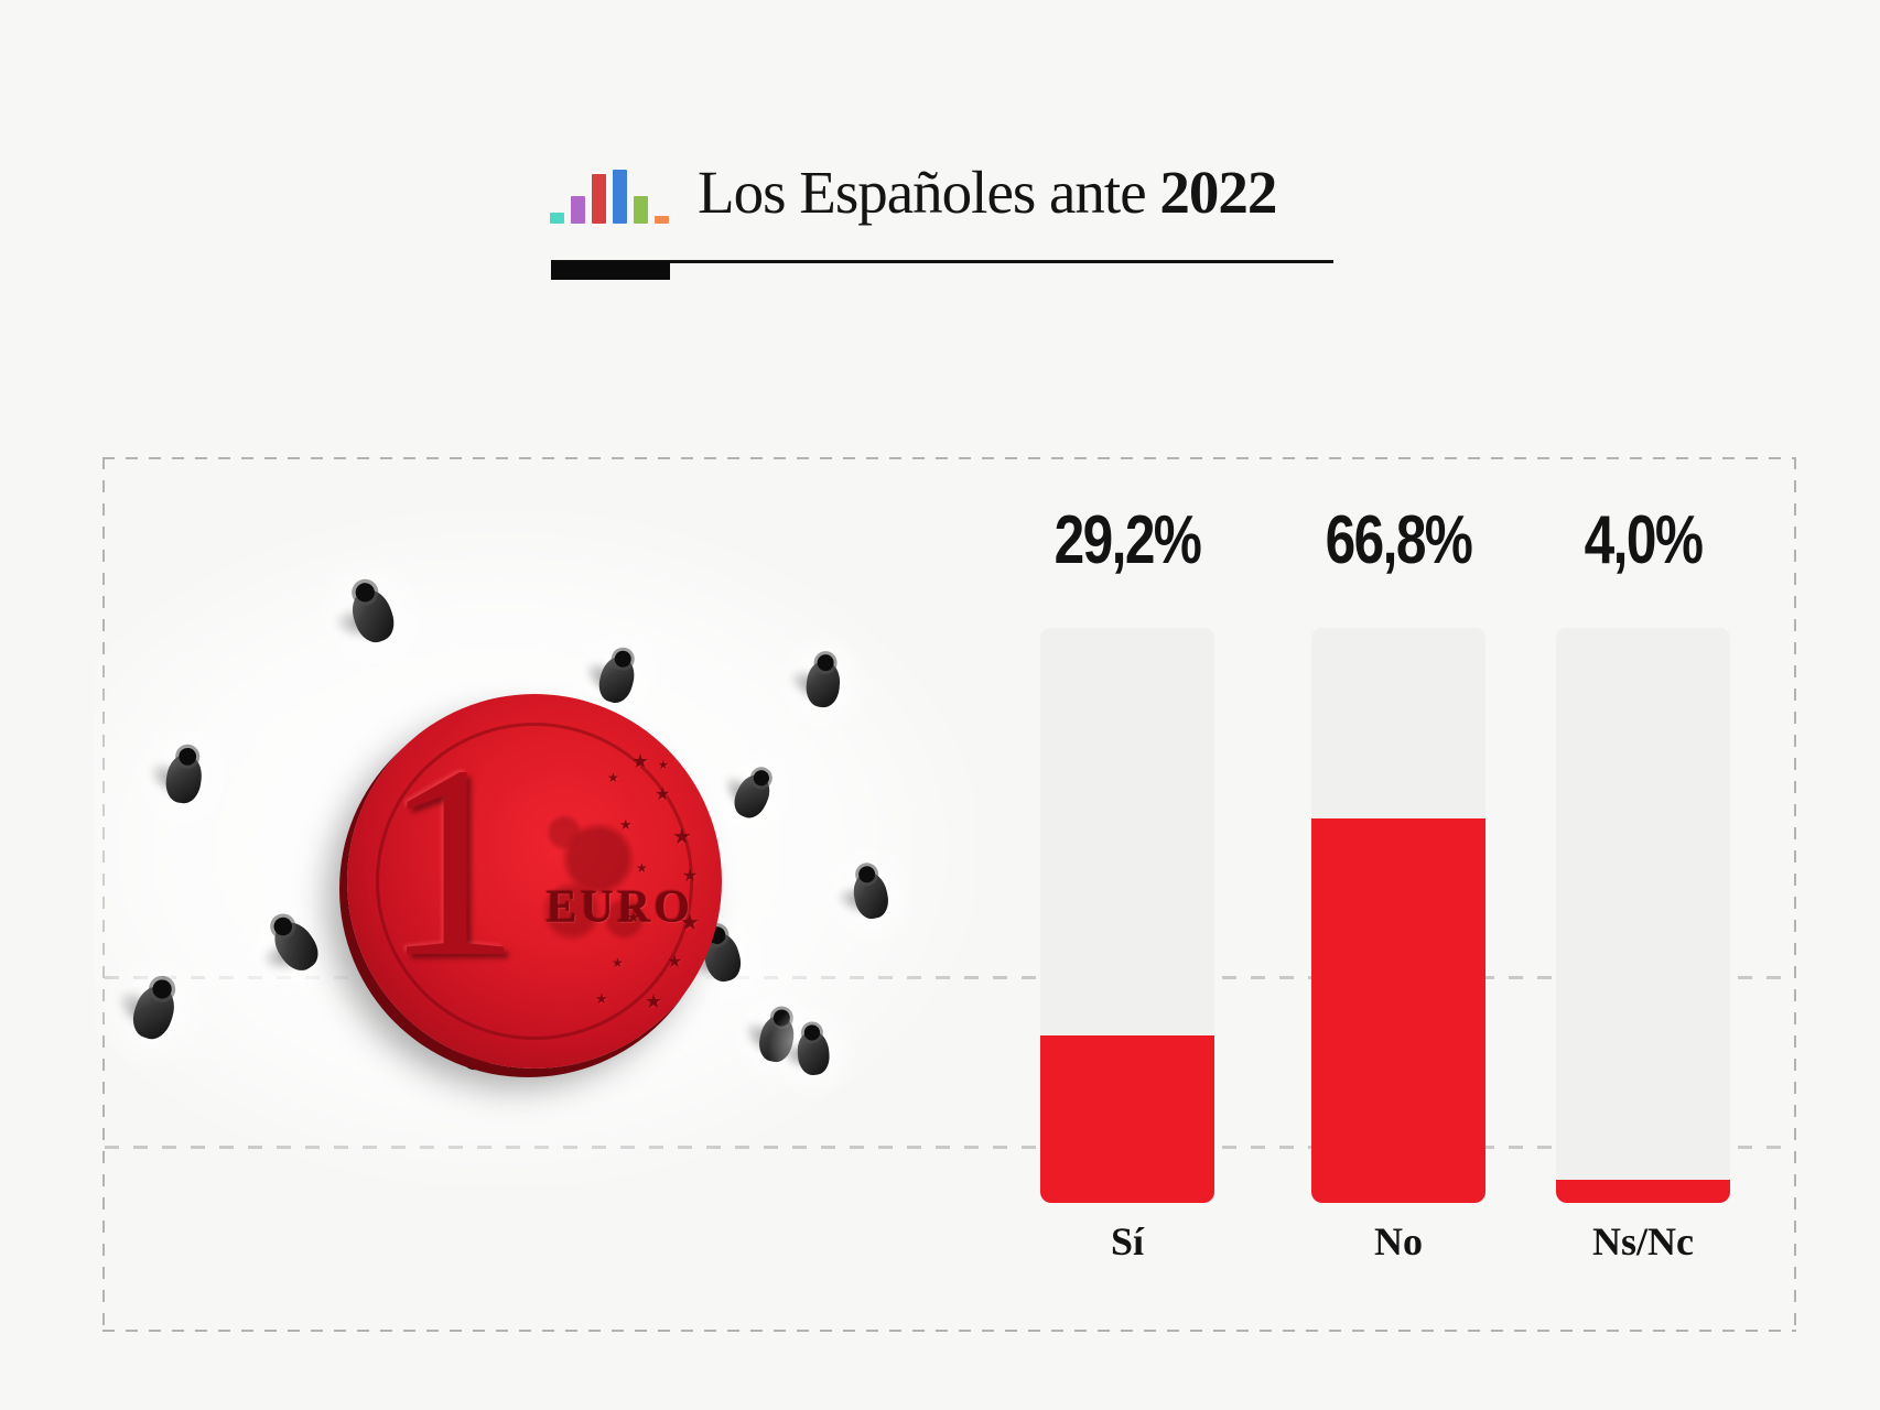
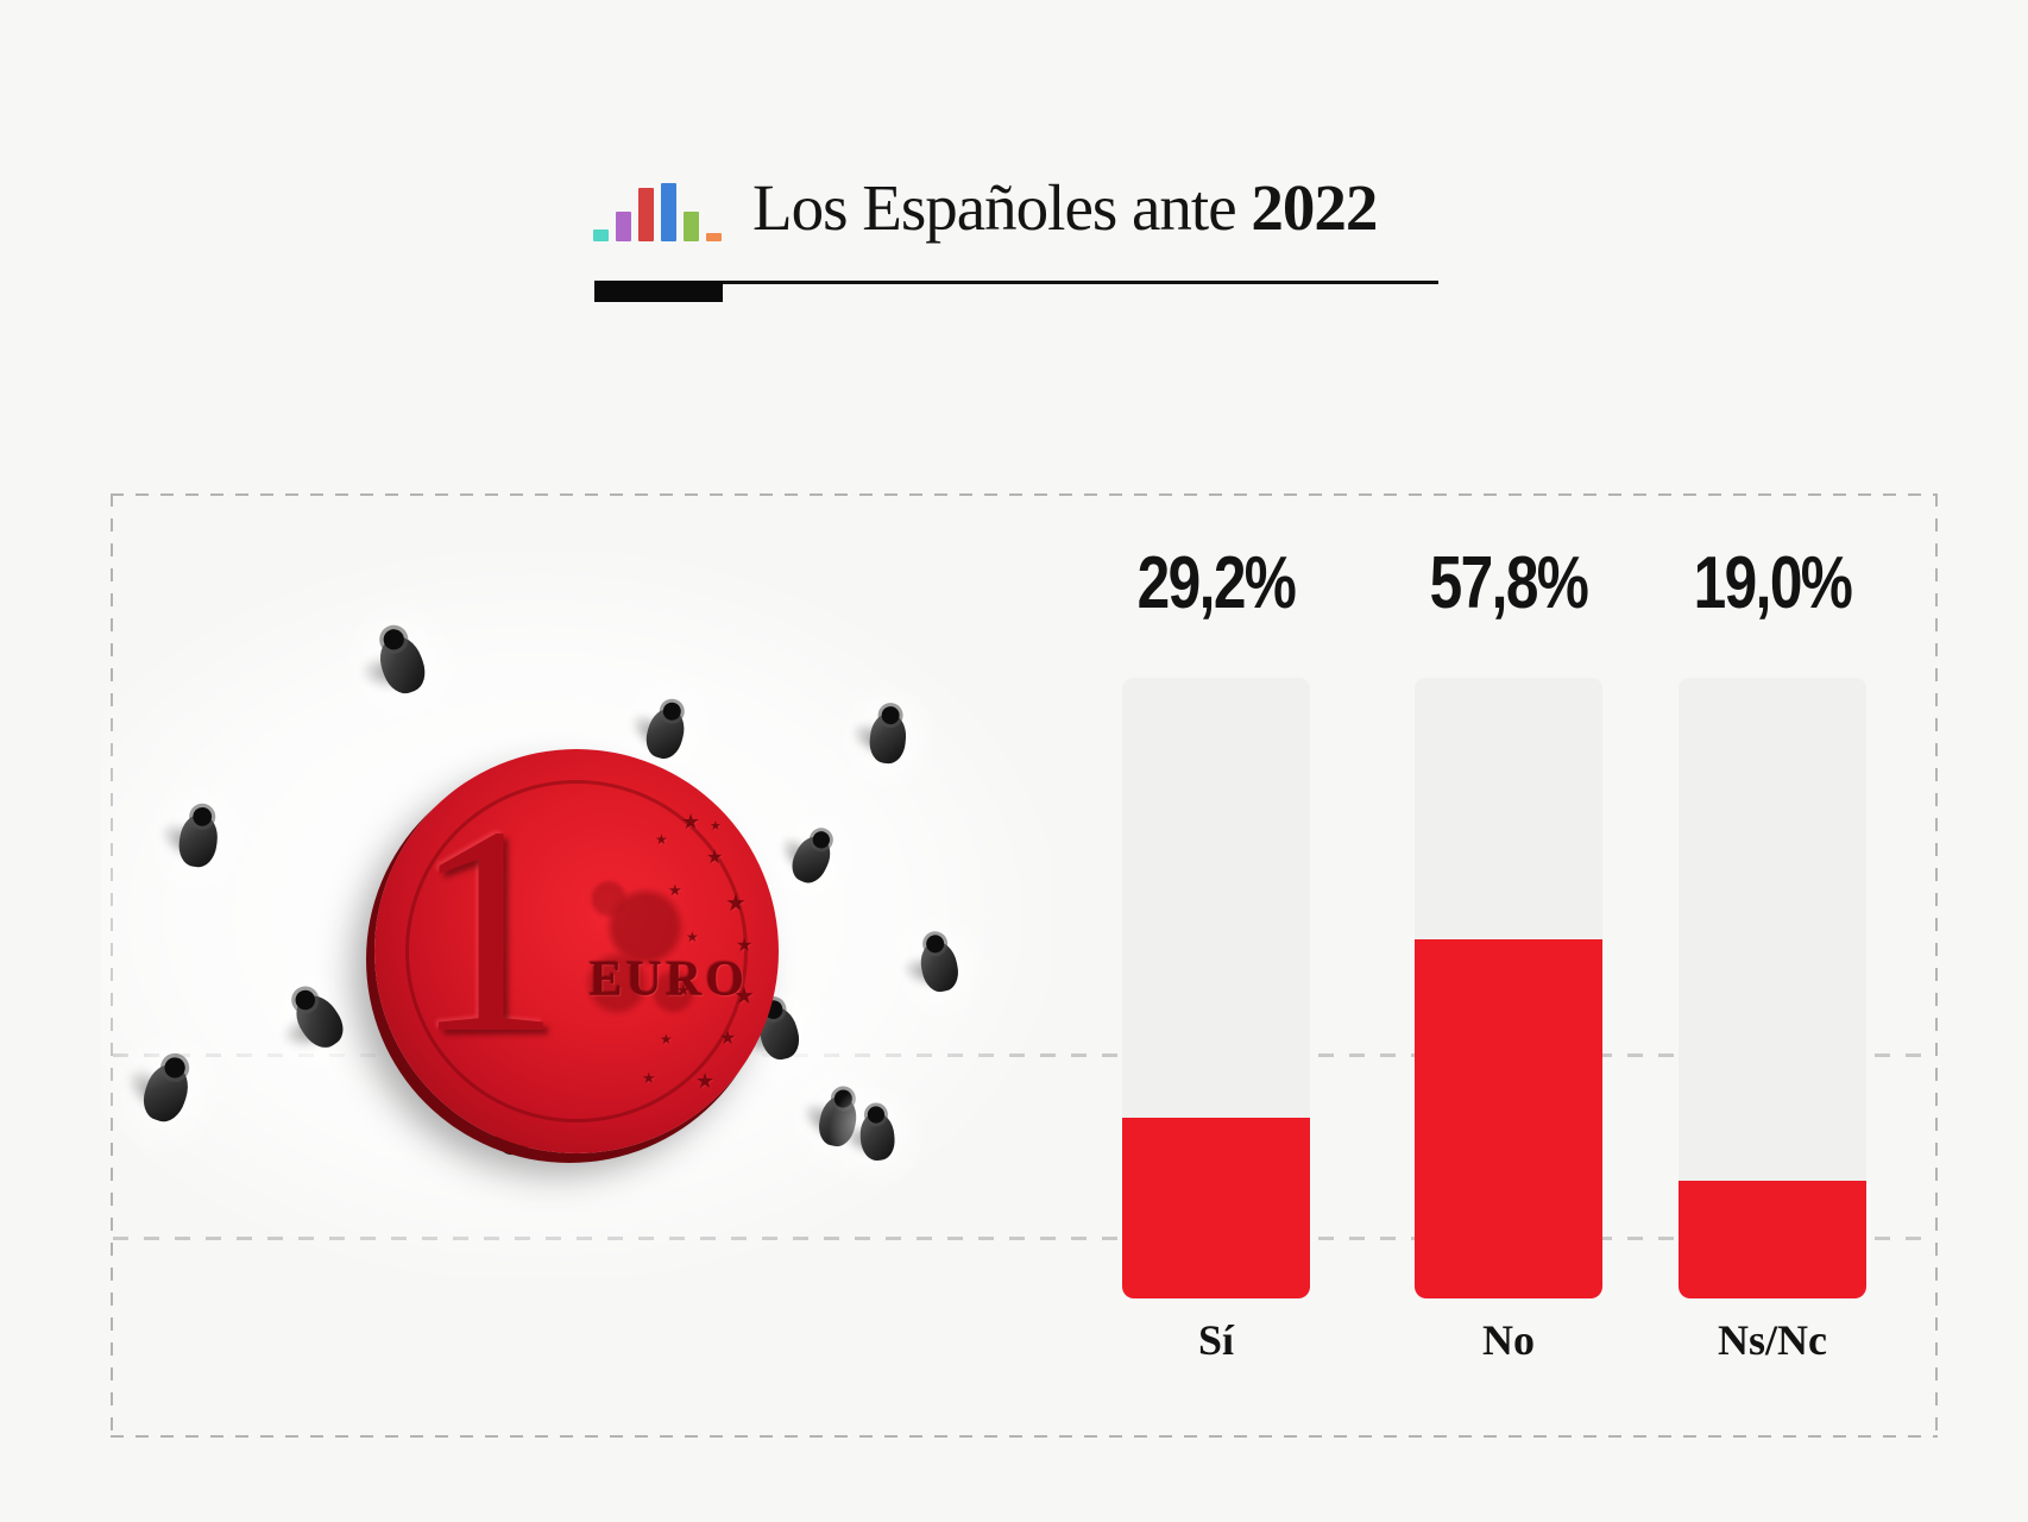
No: 66,8% -> 57,8%
Ns/Nc: 4,0% -> 19,0%
